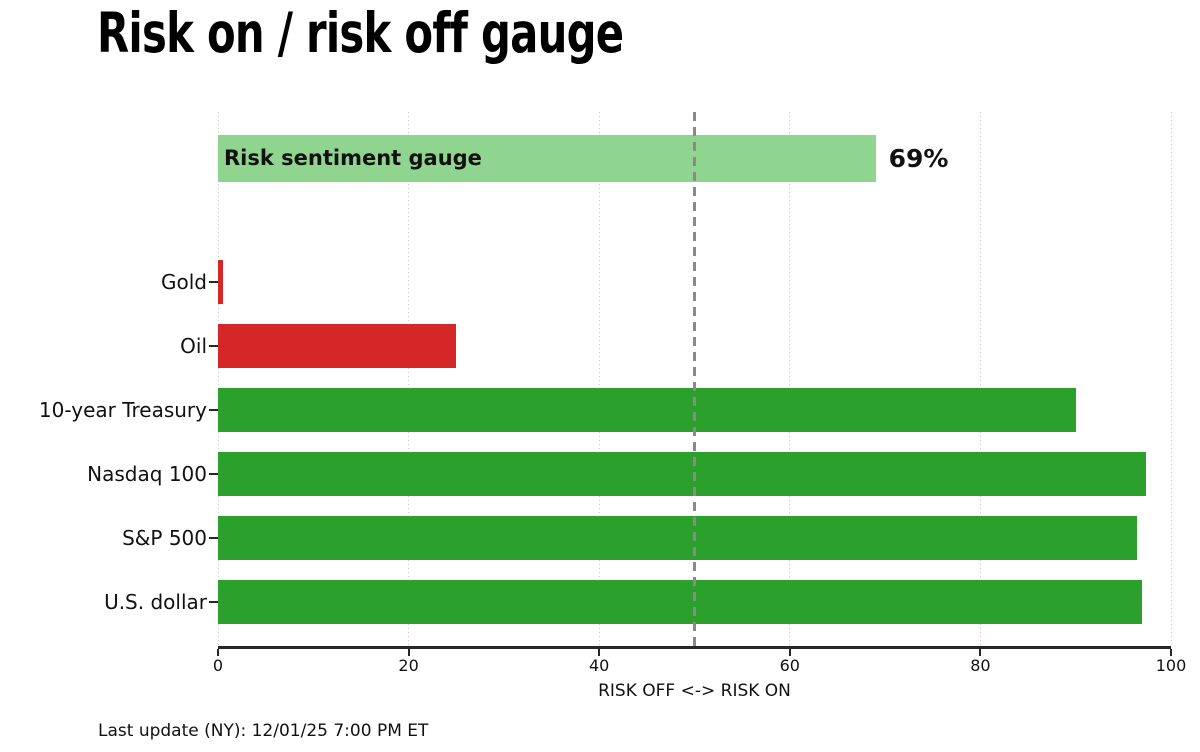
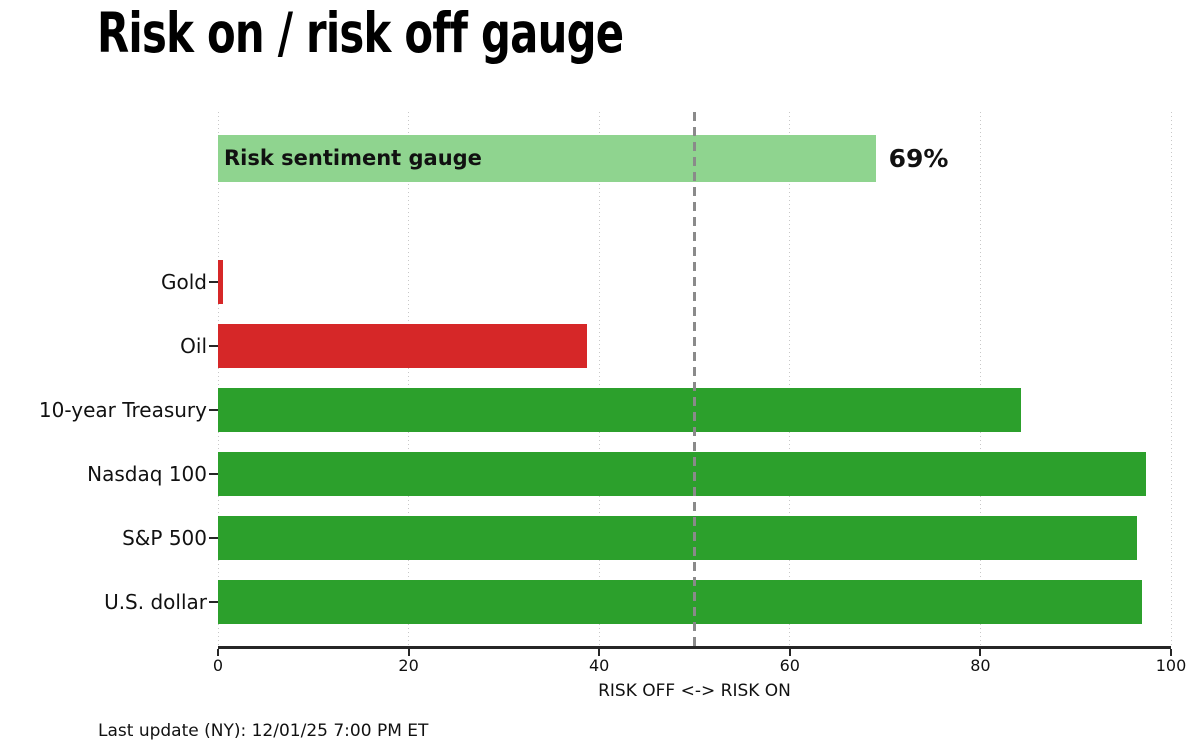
Oil: 25 -> 39
10-year Treasury: 90 -> 84
